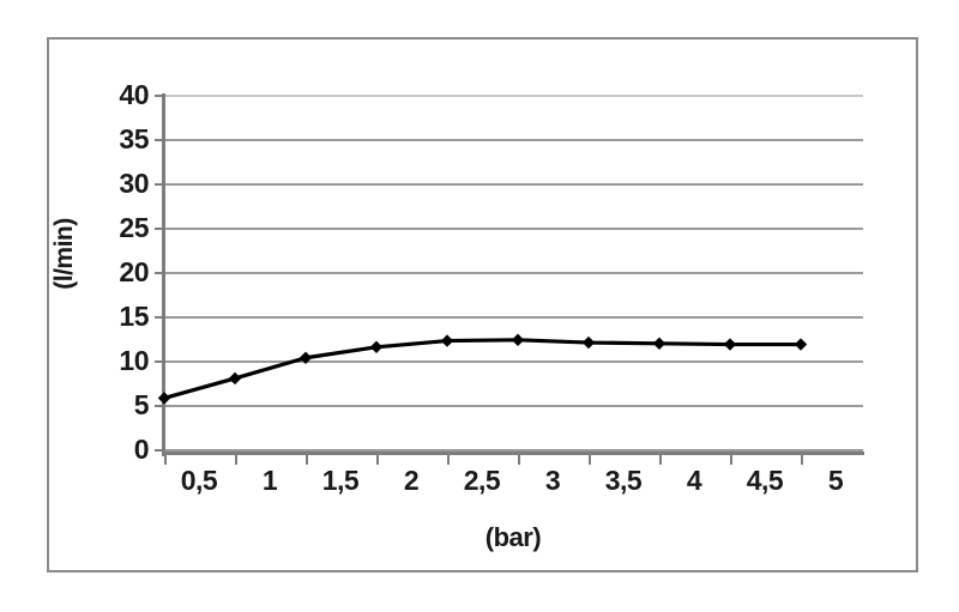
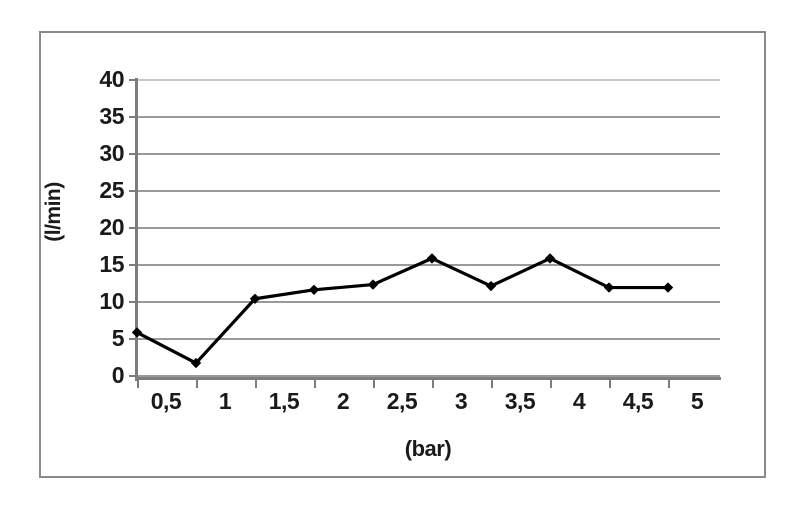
1: 8 -> 2
3: 13 -> 16
4: 12 -> 16
